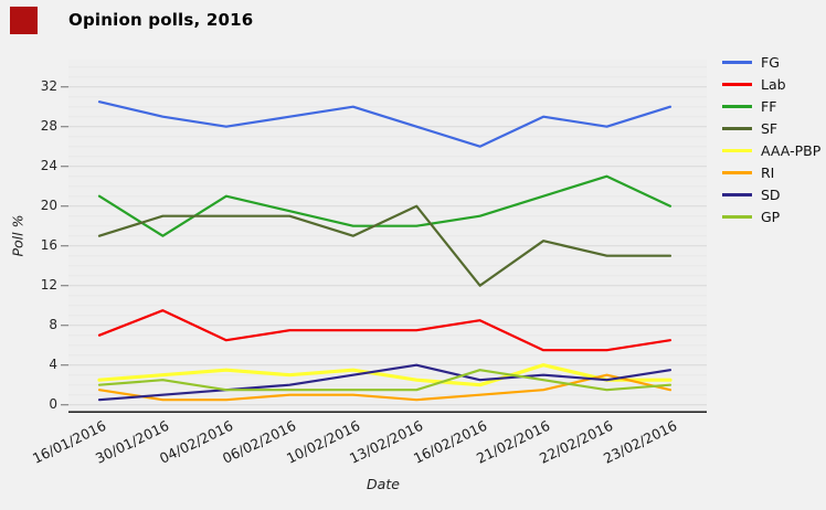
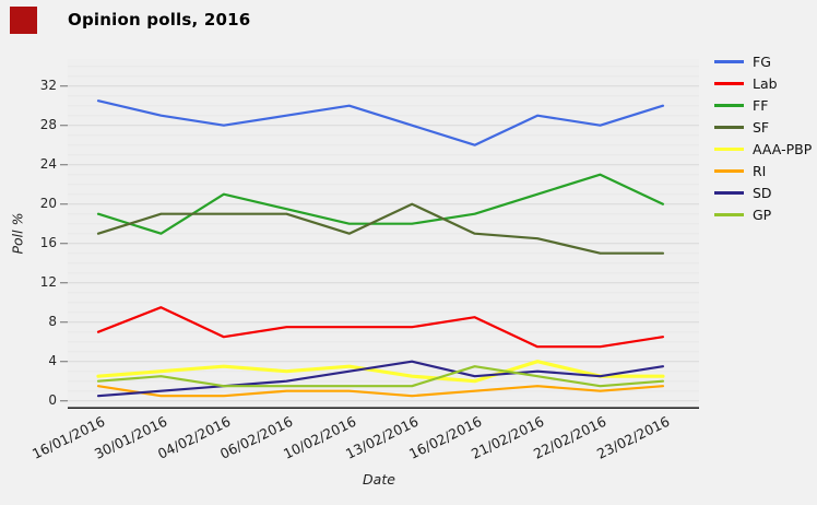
FF/16/01/2016: 21 -> 19
SF/16/02/2016: 12 -> 17
RI/22/02/2016: 3 -> 1
